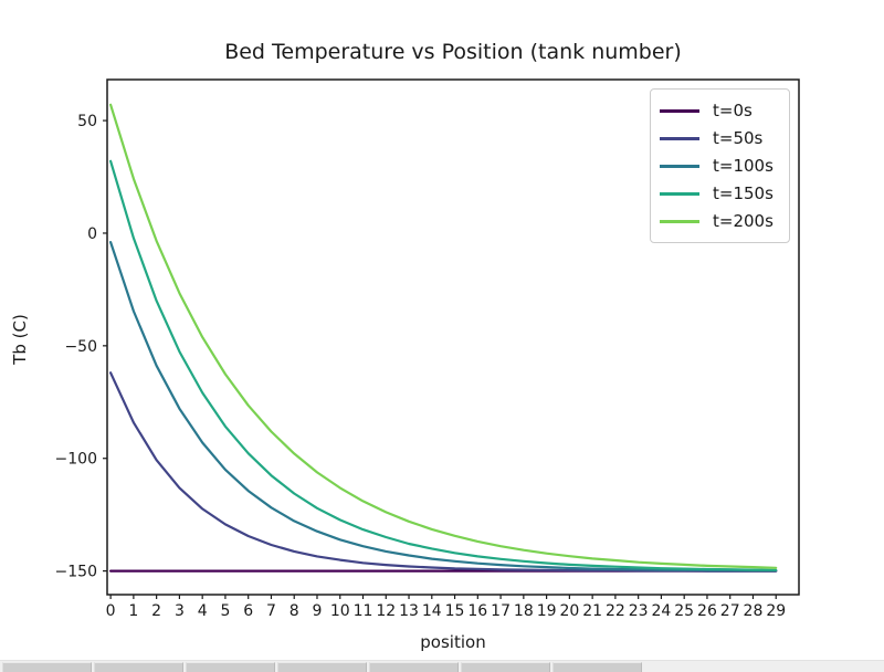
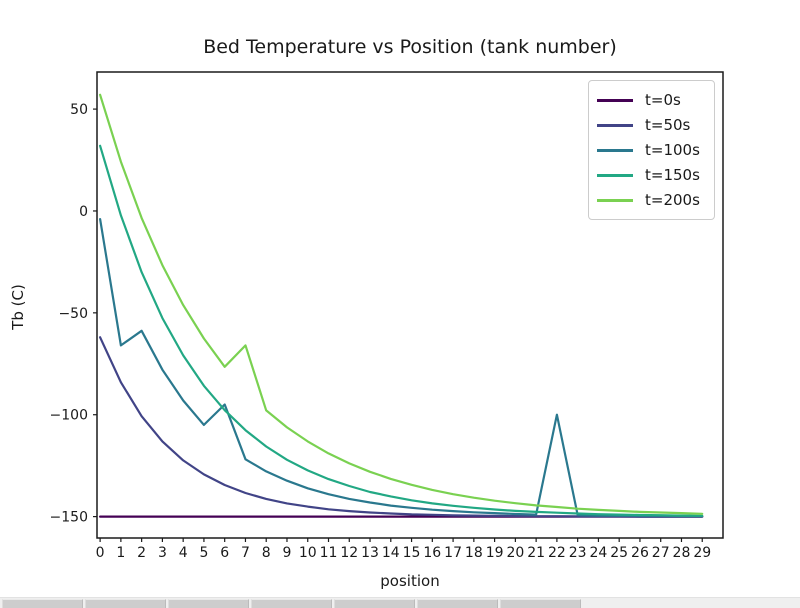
t=100s/1: -35 -> -66
t=100s/6: -114 -> -95
t=200s/7: -88 -> -66
t=100s/22: -149 -> -100
